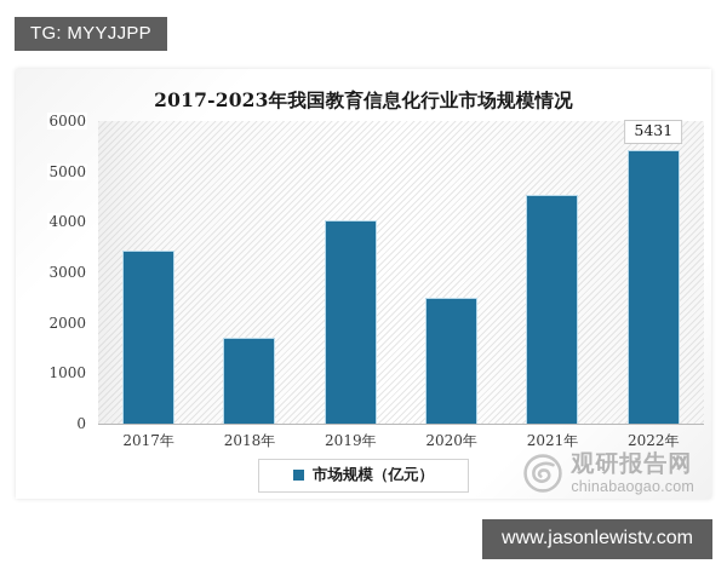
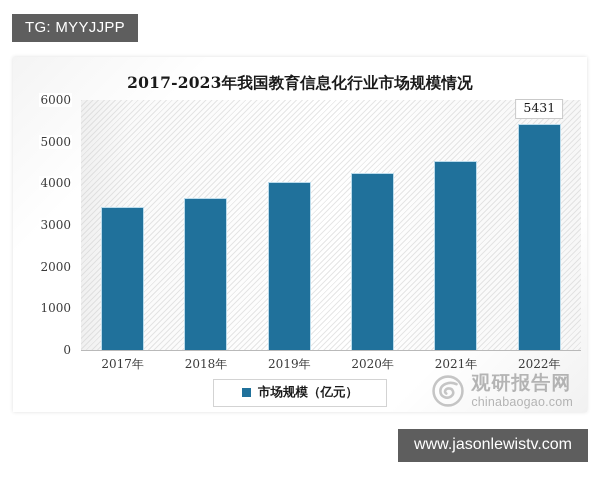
2018年: 1700 -> 3600
2020年: 2500 -> 4200
